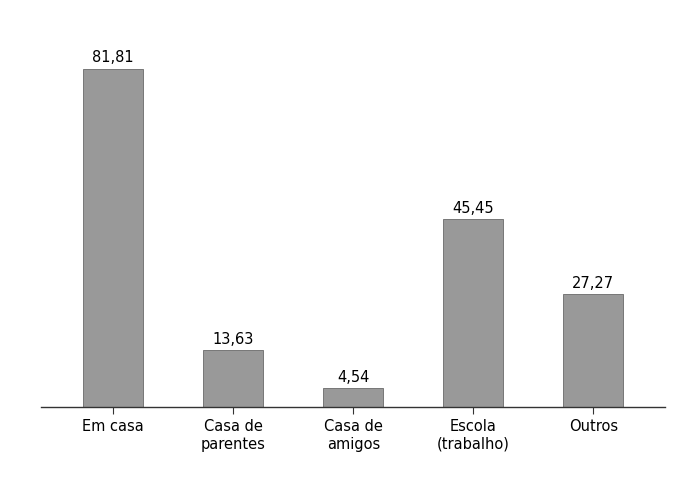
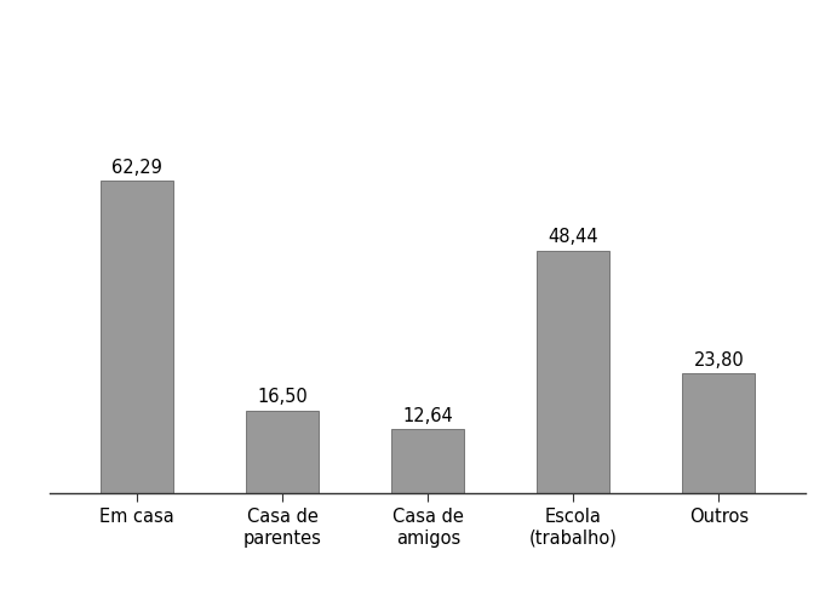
Em casa: 81,81 -> 62,29
Casa de parentes: 13,63 -> 16,50
Casa de amigos: 4,54 -> 12,64
Escola (trabalho): 45,45 -> 48,44
Outros: 27,27 -> 23,80
